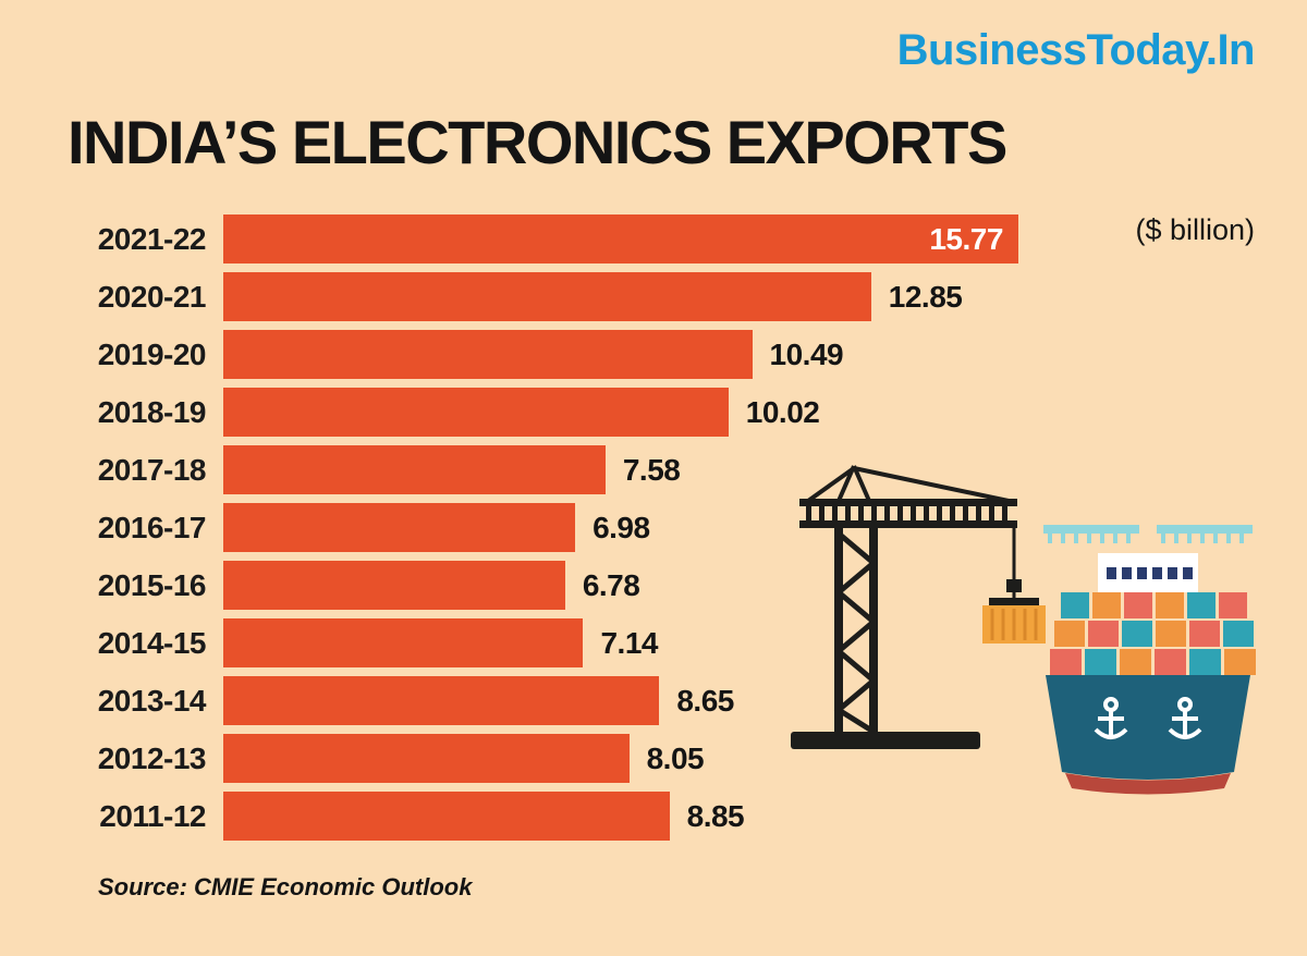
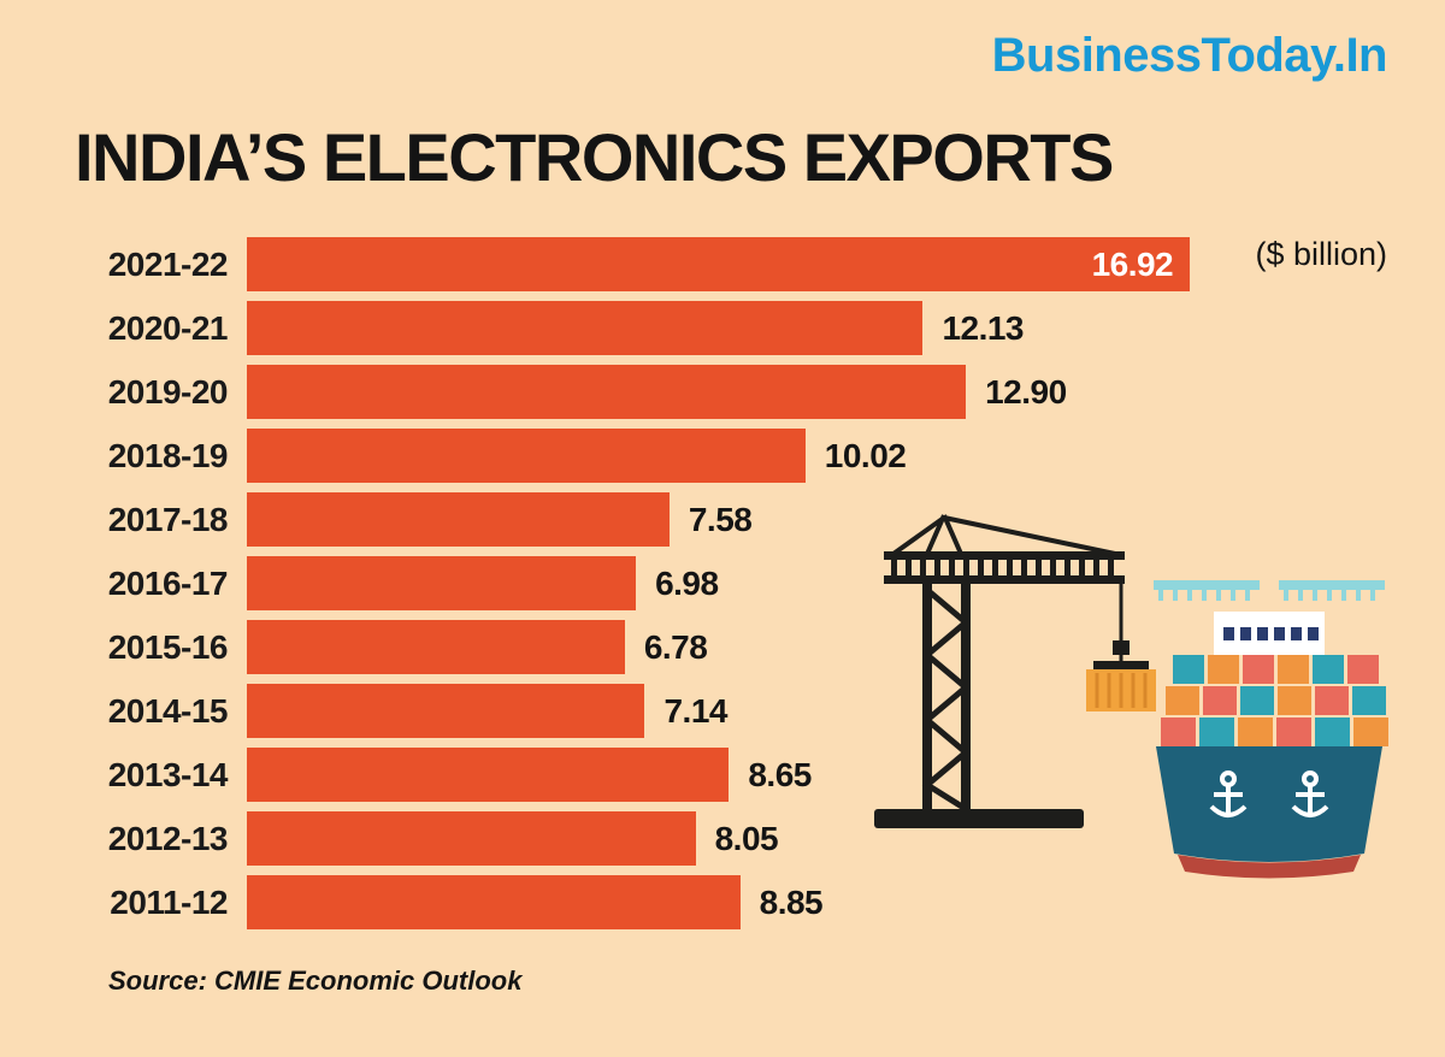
2021-22: 15.77 -> 16.92
2020-21: 12.85 -> 12.13
2019-20: 10.49 -> 12.90
